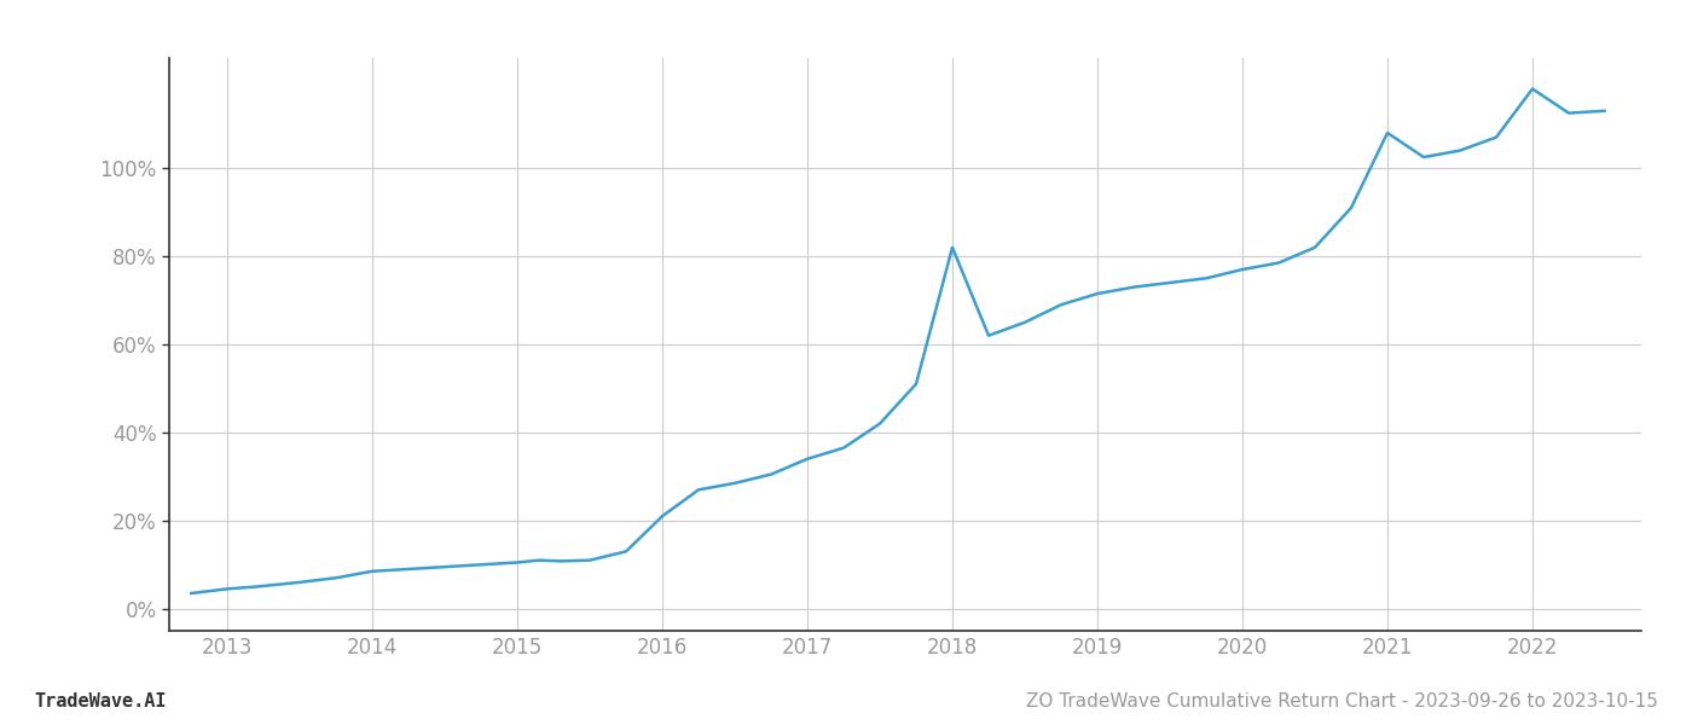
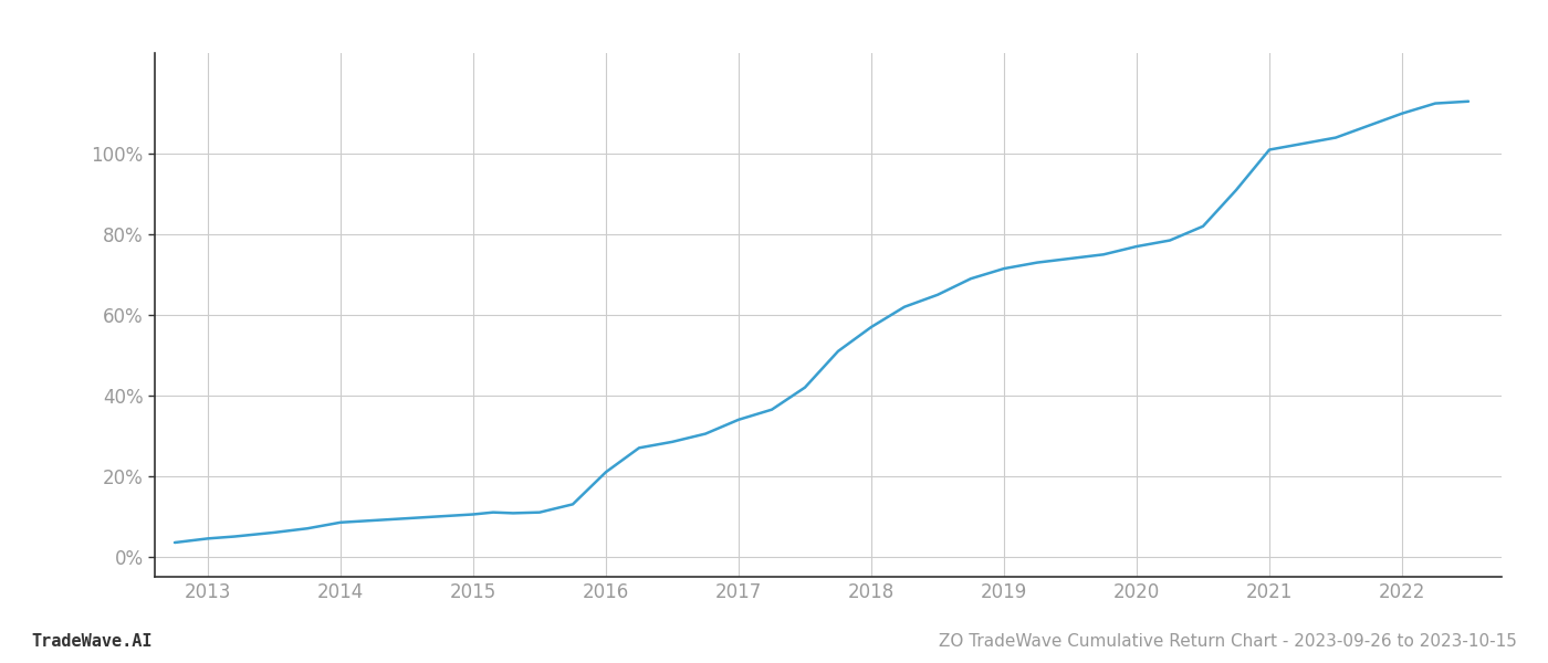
2018: 82.0% -> 57.0%
2021: 108.0% -> 101.0%
2022: 118.0% -> 110.0%
